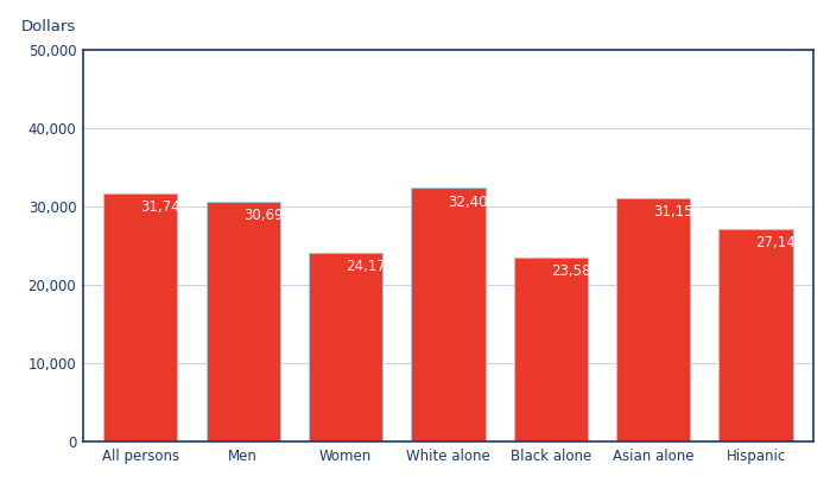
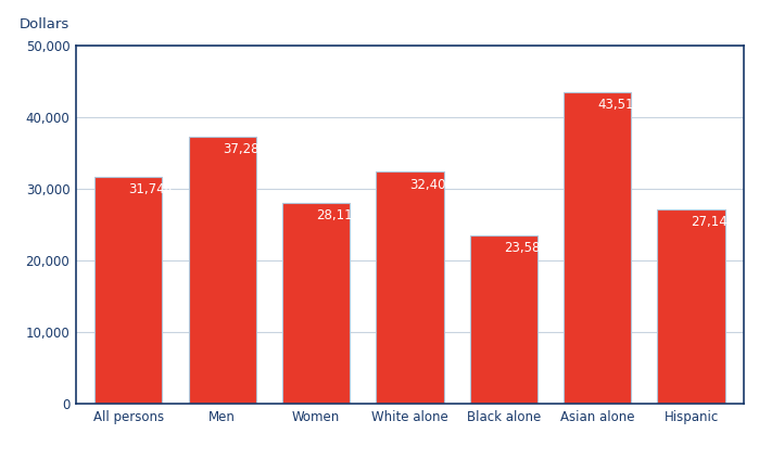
Men: 30,698 -> 37,288
Women: 24,176 -> 28,114
Asian alone: 31,152 -> 43,512
